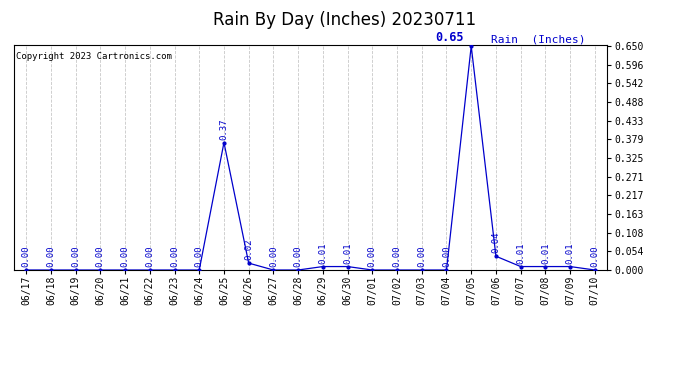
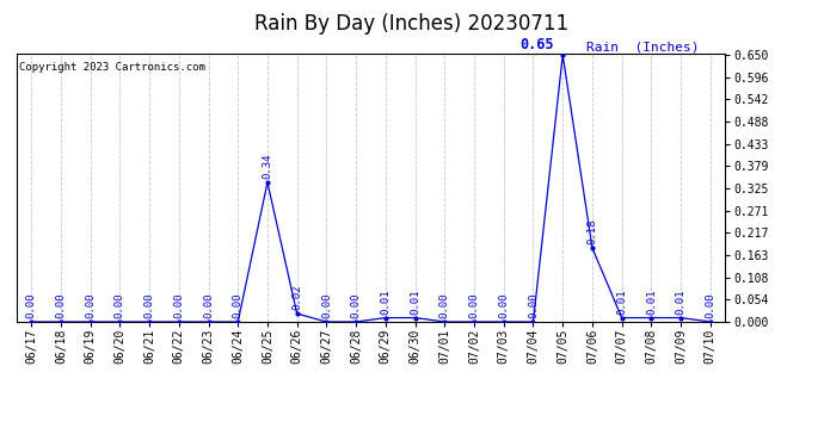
06/25: 0.37 -> 0.34
07/06: 0.04 -> 0.18
